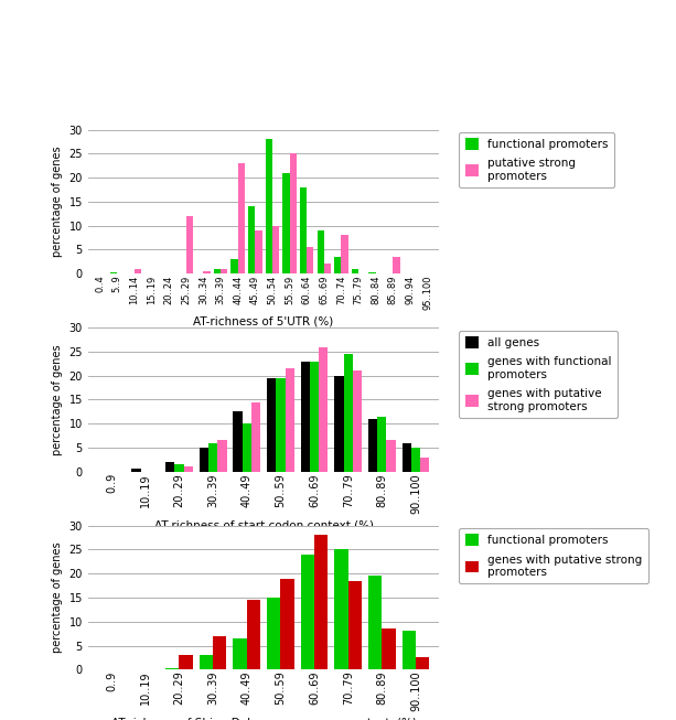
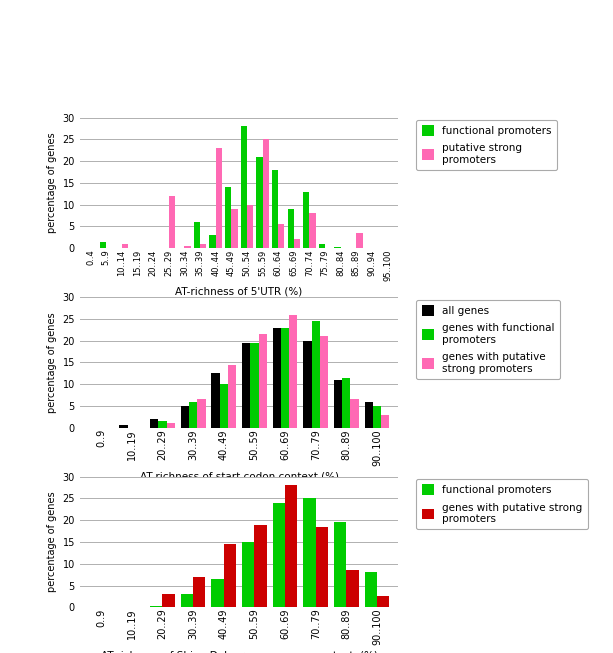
functional promoters/5..9: 0.2 -> 1.5
functional promoters/35..39: 1.0 -> 6.0
functional promoters/70..74: 3.5 -> 13.0
